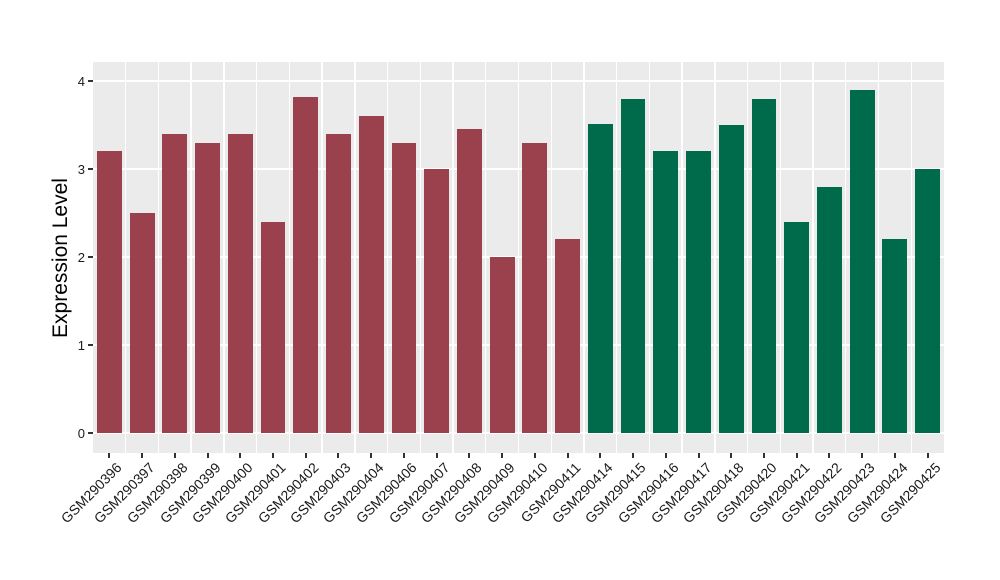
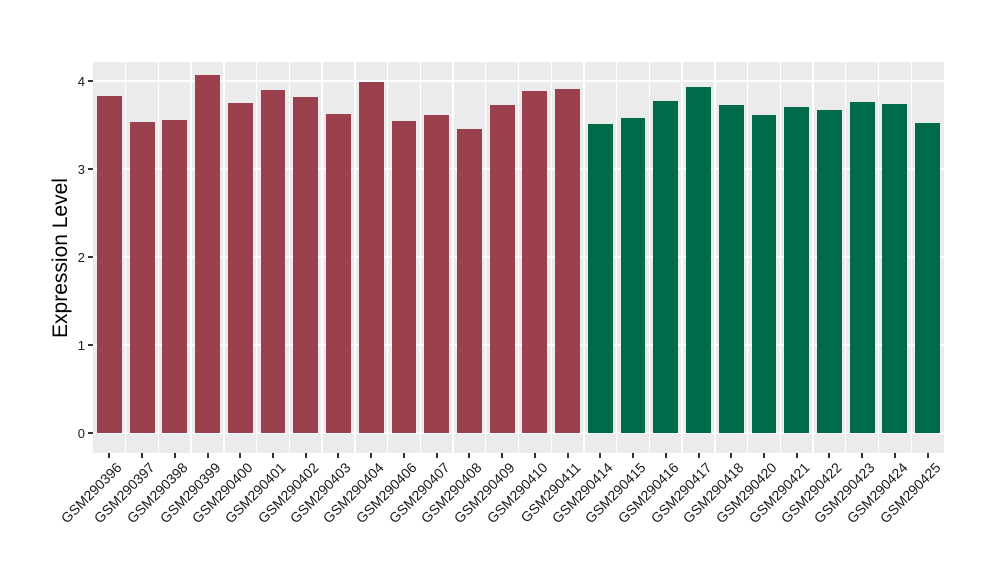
GSM290396: 3.2 -> 3.8
GSM290397: 2.5 -> 3.5
GSM290398: 3.4 -> 3.6
GSM290399: 3.3 -> 4.1
GSM290400: 3.4 -> 3.8
GSM290401: 2.4 -> 3.9
GSM290403: 3.4 -> 3.6
GSM290404: 3.6 -> 4.0
GSM290406: 3.3 -> 3.5
GSM290407: 3.0 -> 3.6
GSM290409: 2.0 -> 3.7
GSM290410: 3.3 -> 3.9
GSM290411: 2.2 -> 3.9
GSM290415: 3.8 -> 3.6
GSM290416: 3.2 -> 3.8
GSM290417: 3.2 -> 3.9
GSM290418: 3.5 -> 3.7
GSM290420: 3.8 -> 3.6
GSM290421: 2.4 -> 3.7
GSM290422: 2.8 -> 3.7
GSM290423: 3.9 -> 3.8
GSM290424: 2.2 -> 3.7
GSM290425: 3.0 -> 3.5
